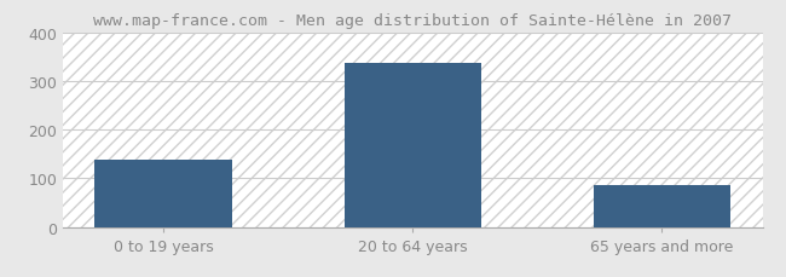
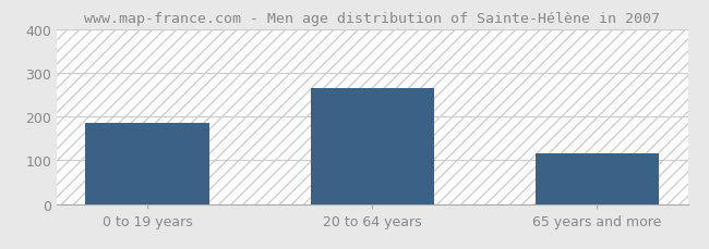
0 to 19 years: 137 -> 185
20 to 64 years: 338 -> 265
65 years and more: 85 -> 115
